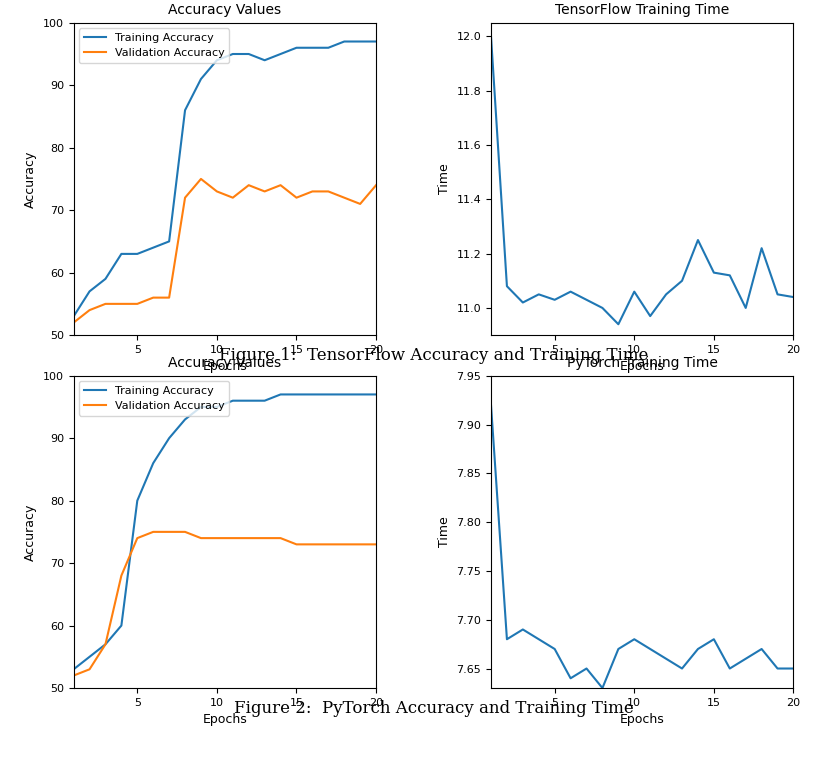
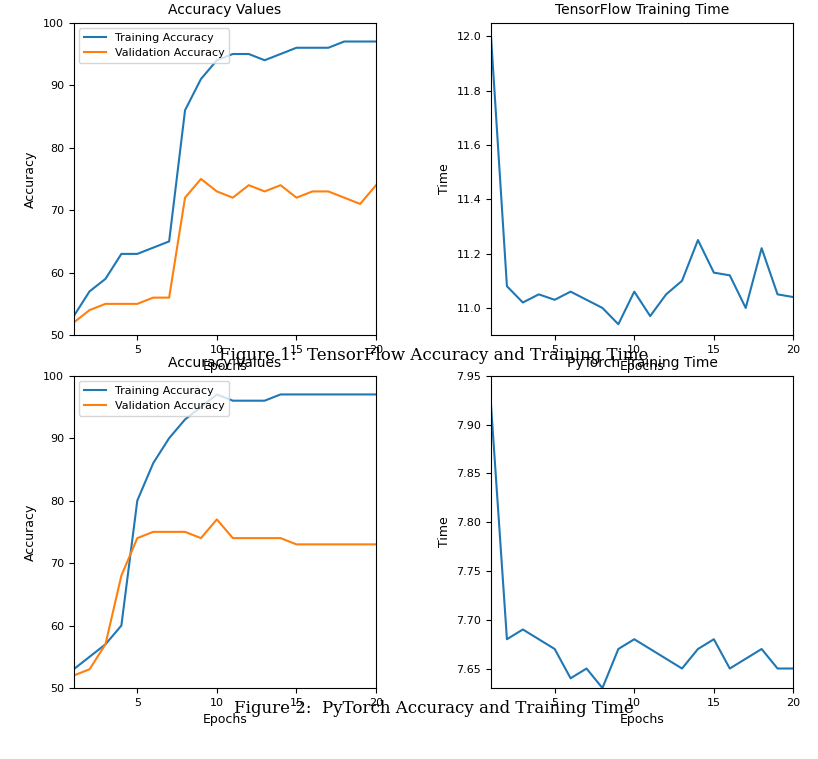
Training Accuracy/10: 95 -> 97
Validation Accuracy/10: 74 -> 77
